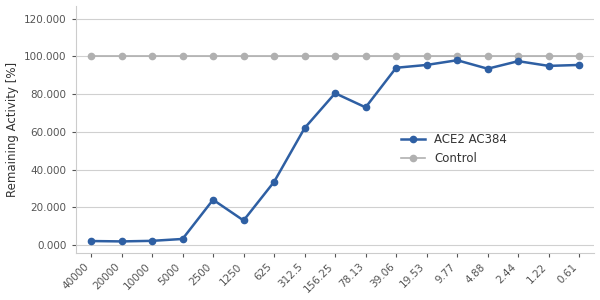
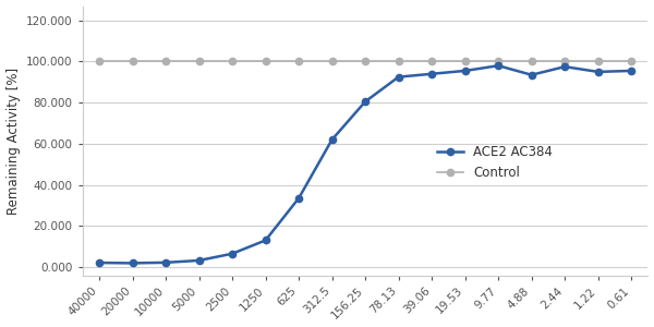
ACE2 AC384/2500: 24 -> 6
ACE2 AC384/78.13: 73 -> 92
